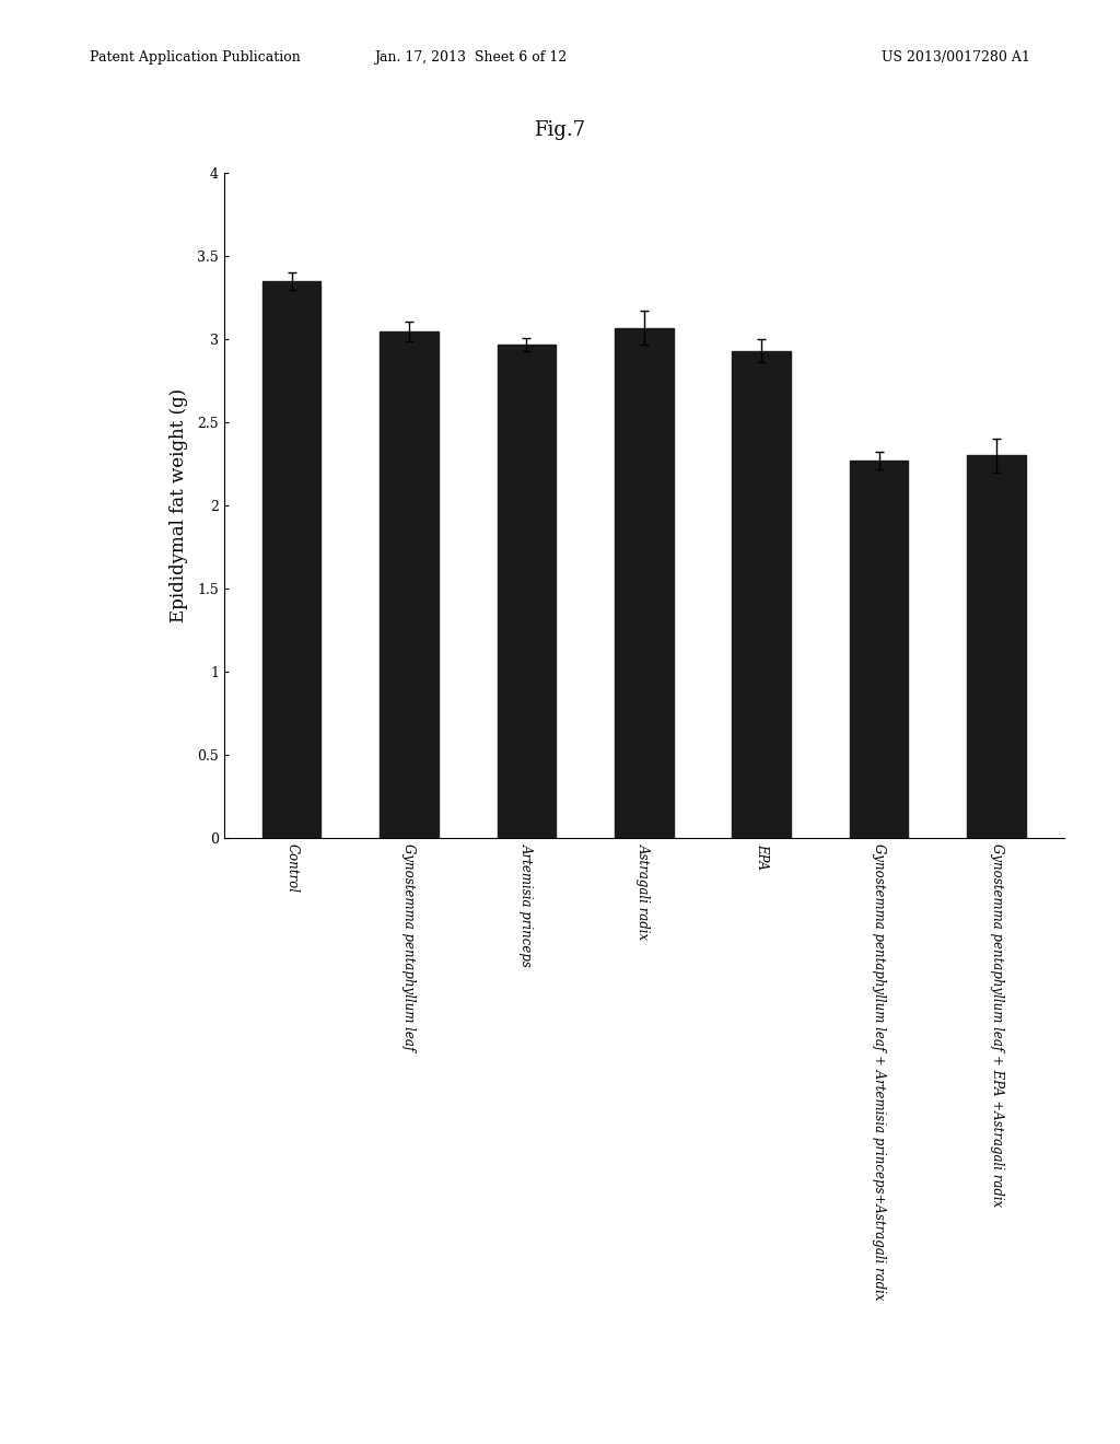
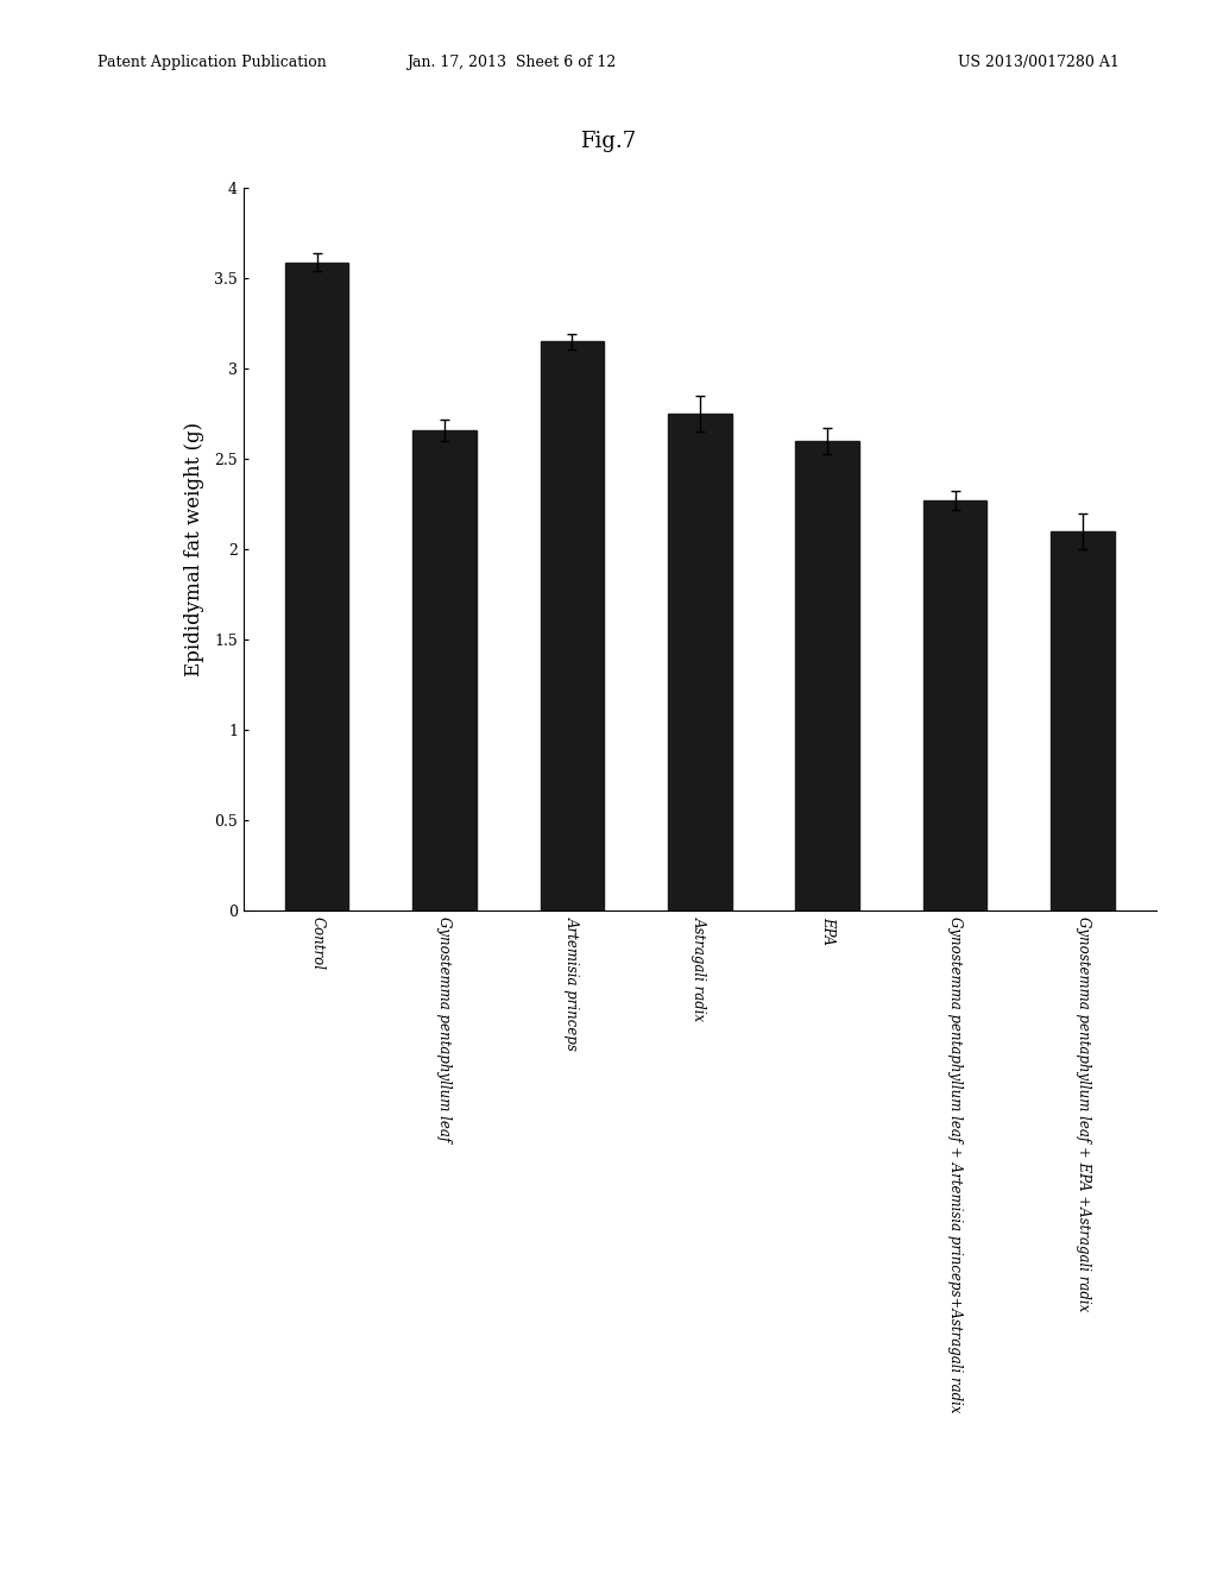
Control: 3.35 -> 3.59
Gynostemma pentaphyllum leaf: 3.05 -> 2.66
Artemisia princeps: 2.97 -> 3.15
Astragali radix: 3.07 -> 2.75
EPA: 2.93 -> 2.60
Gynostemma pentaphyllum leaf + EPA +Astragali radix: 2.30 -> 2.10
